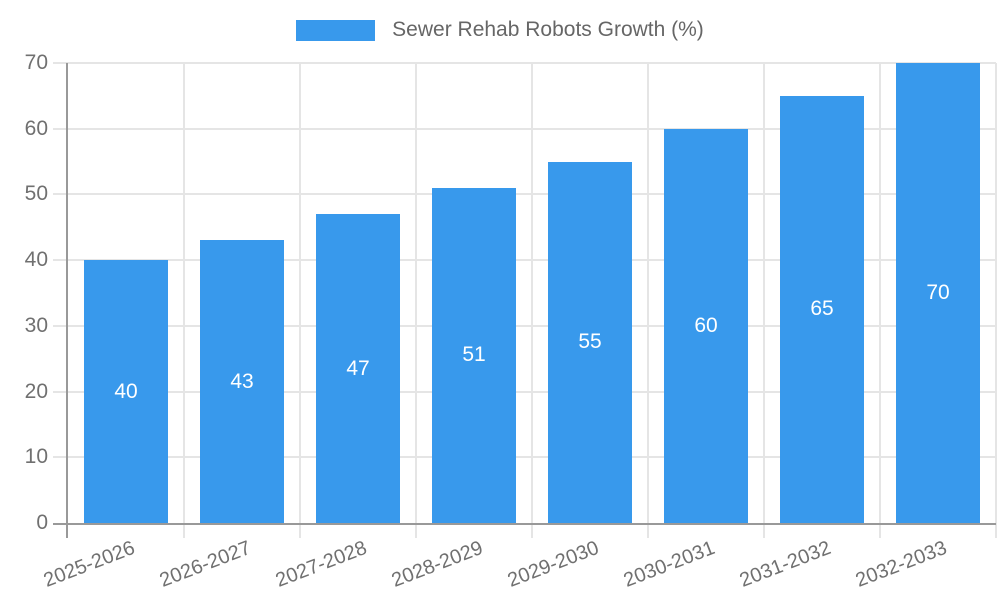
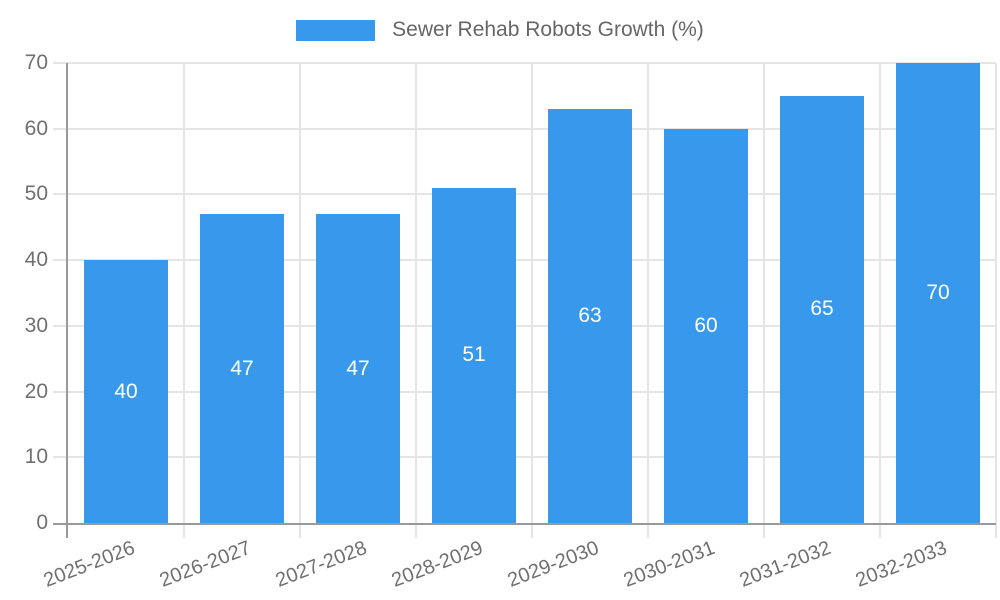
2026-2027: 43 -> 47
2029-2030: 55 -> 63
